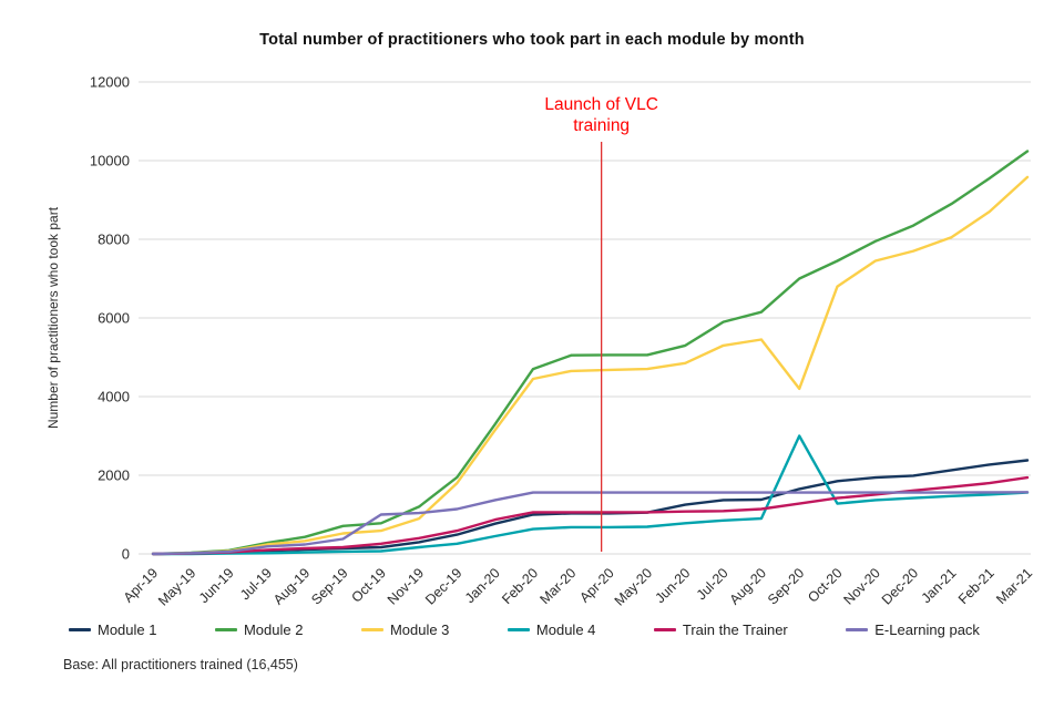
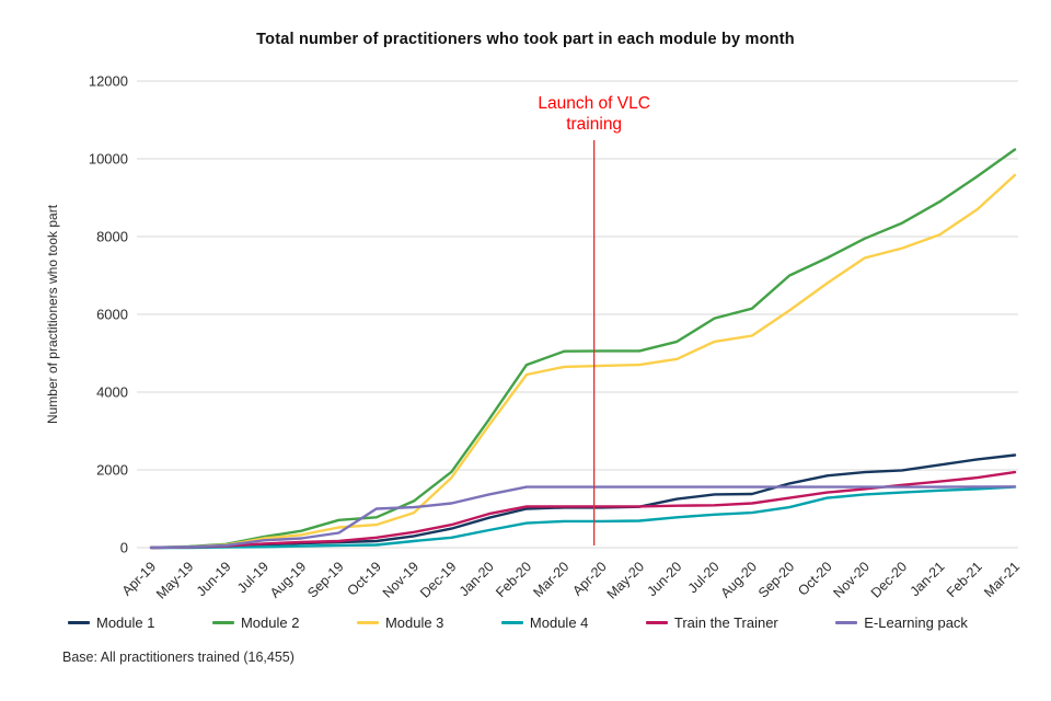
Module 3/Sep-20: 4200 -> 6100
Module 4/Sep-20: 3000 -> 1000
